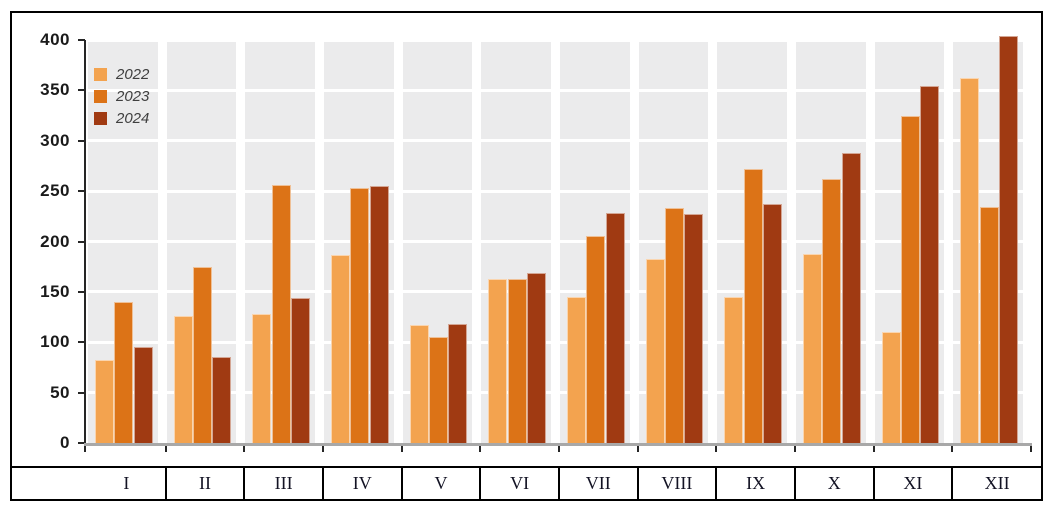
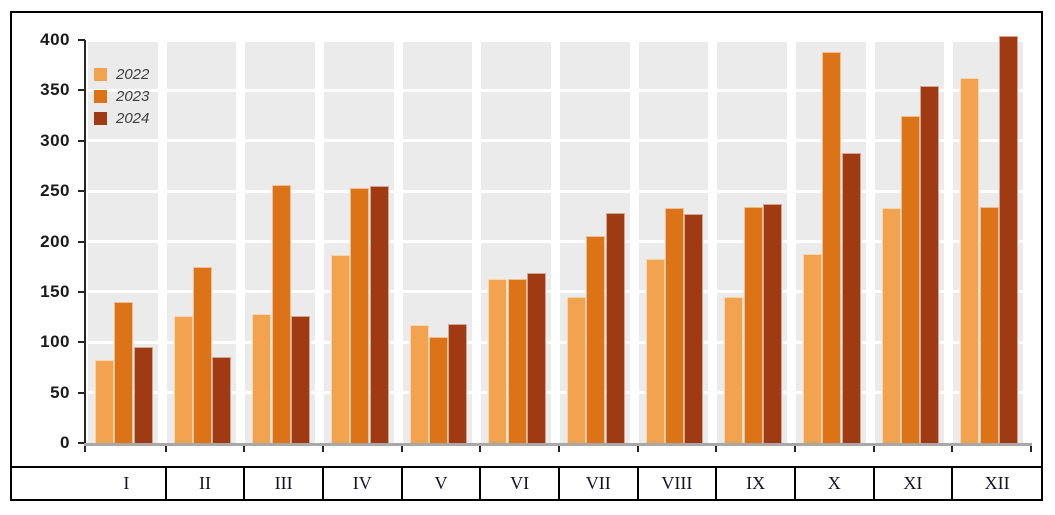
2024/III: 144 -> 126
2023/IX: 272 -> 234
2023/X: 262 -> 388
2022/XI: 110 -> 233
